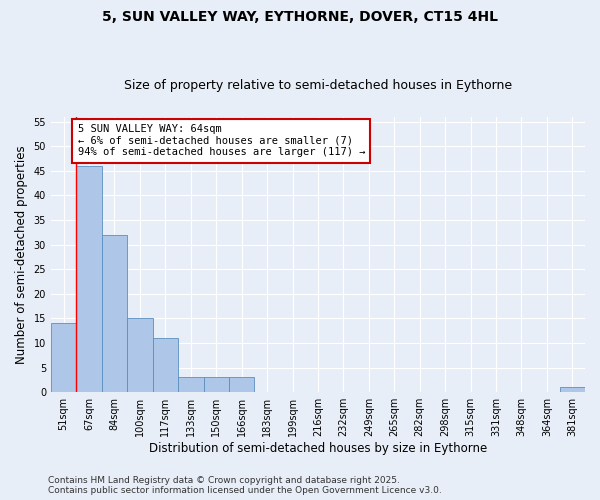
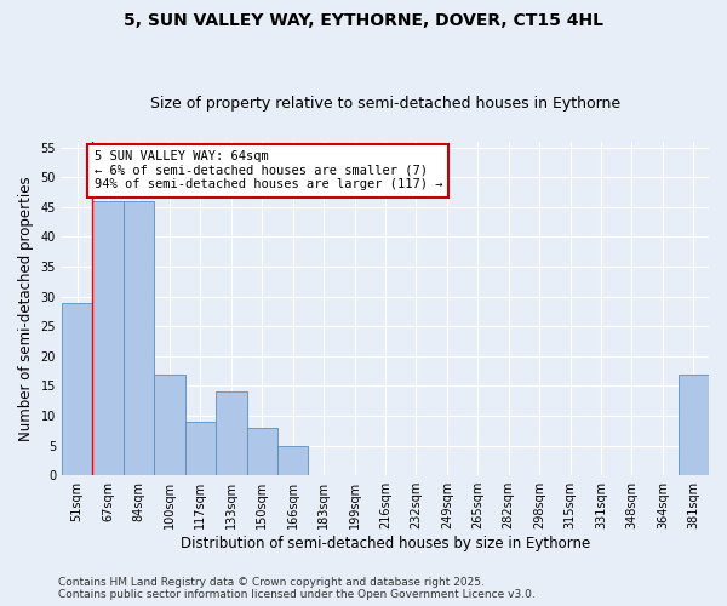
51sqm: 14 -> 29
84sqm: 32 -> 46
100sqm: 15 -> 17
117sqm: 11 -> 9
133sqm: 3 -> 14
150sqm: 3 -> 8
166sqm: 3 -> 5
381sqm: 1 -> 17
